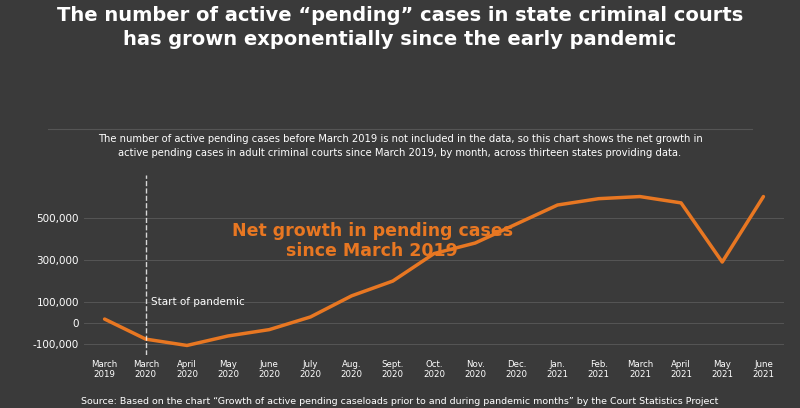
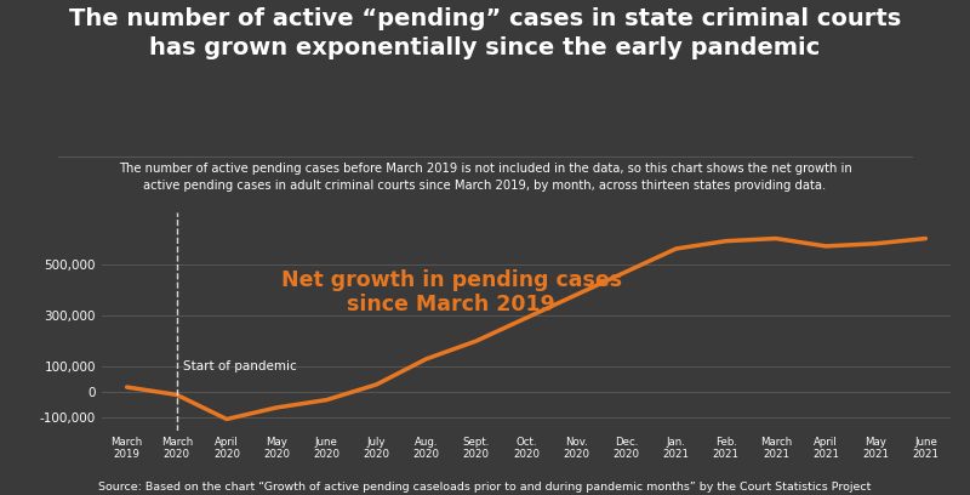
March 2020: -75,000 -> -10,000
Oct. 2020: 330,000 -> 290,000
May 2021: 290,000 -> 580,000
